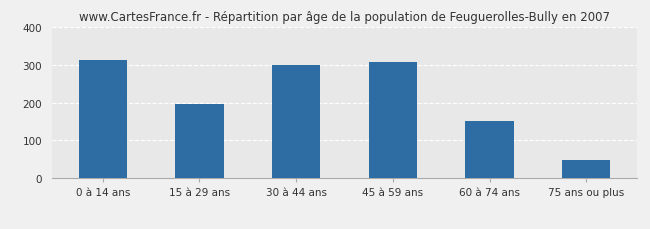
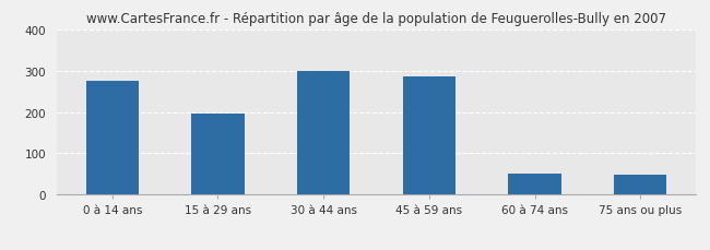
0 à 14 ans: 312 -> 275
45 à 59 ans: 307 -> 285
60 à 74 ans: 152 -> 50
